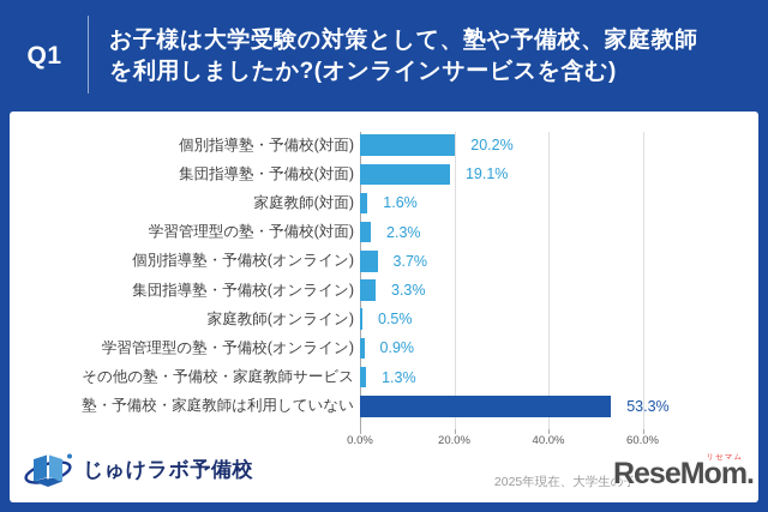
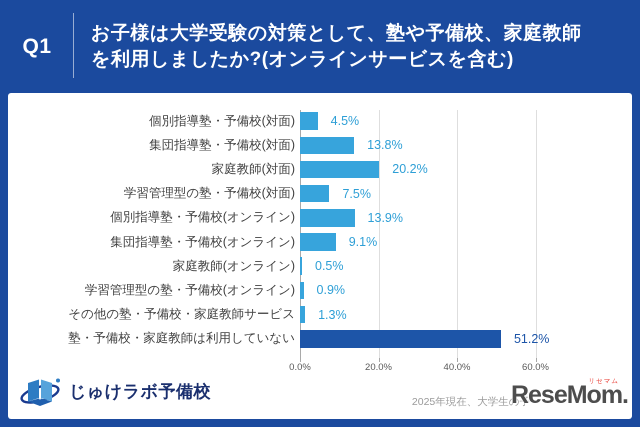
個別指導塾・予備校(対面): 20.2% -> 4.5%
集団指導塾・予備校(対面): 19.1% -> 13.8%
家庭教師(対面): 1.6% -> 20.2%
学習管理型の塾・予備校(対面): 2.3% -> 7.5%
個別指導塾・予備校(オンライン): 3.7% -> 13.9%
集団指導塾・予備校(オンライン): 3.3% -> 9.1%
塾・予備校・家庭教師は利用していない: 53.3% -> 51.2%
